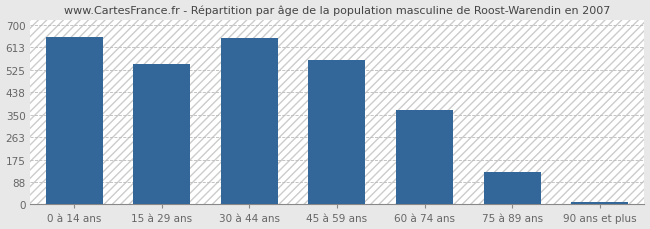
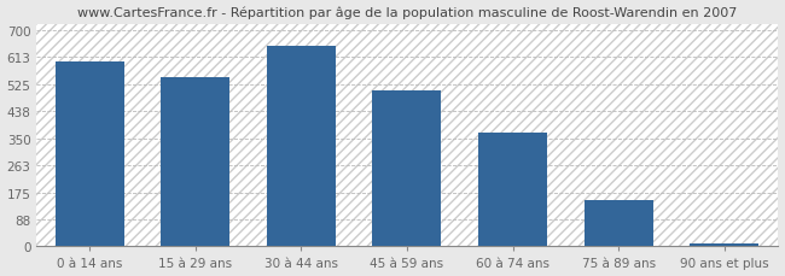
0 à 14 ans: 655 -> 600
45 à 59 ans: 562 -> 505
75 à 89 ans: 127 -> 150
